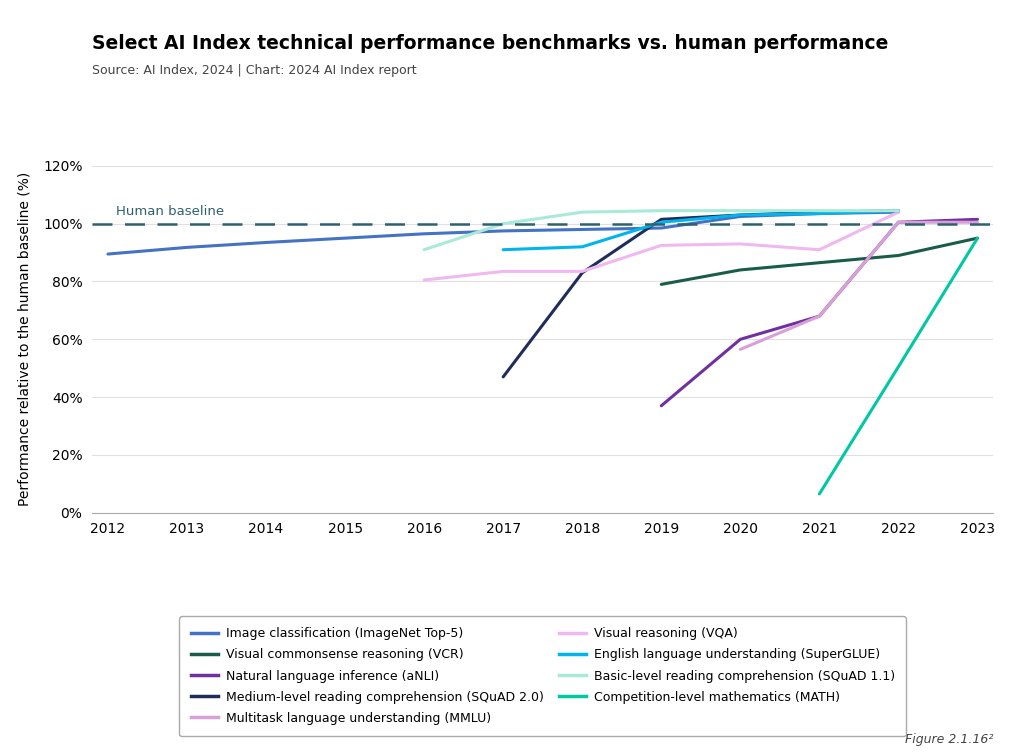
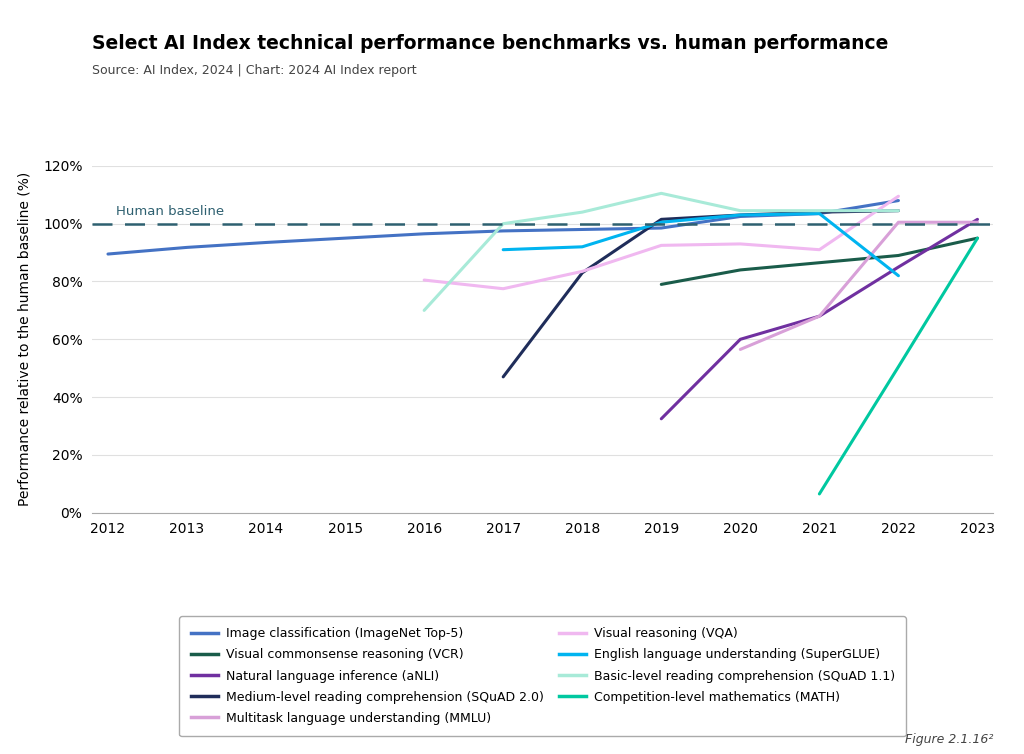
Basic-level reading comprehension (SQuAD 1.1)/2016: 91.0% -> 70.0%
Visual reasoning (VQA)/2017: 83.5% -> 77.5%
Natural language inference (aNLI)/2019: 37.0% -> 32.5%
Basic-level reading comprehension (SQuAD 1.1)/2019: 104.5% -> 110.5%
Image classification (ImageNet Top-5)/2022: 104.0% -> 108.0%
Natural language inference (aNLI)/2022: 100.5% -> 85.0%
Visual reasoning (VQA)/2022: 104.0% -> 109.5%
English language understanding (SuperGLUE)/2022: 104.5% -> 82.0%
